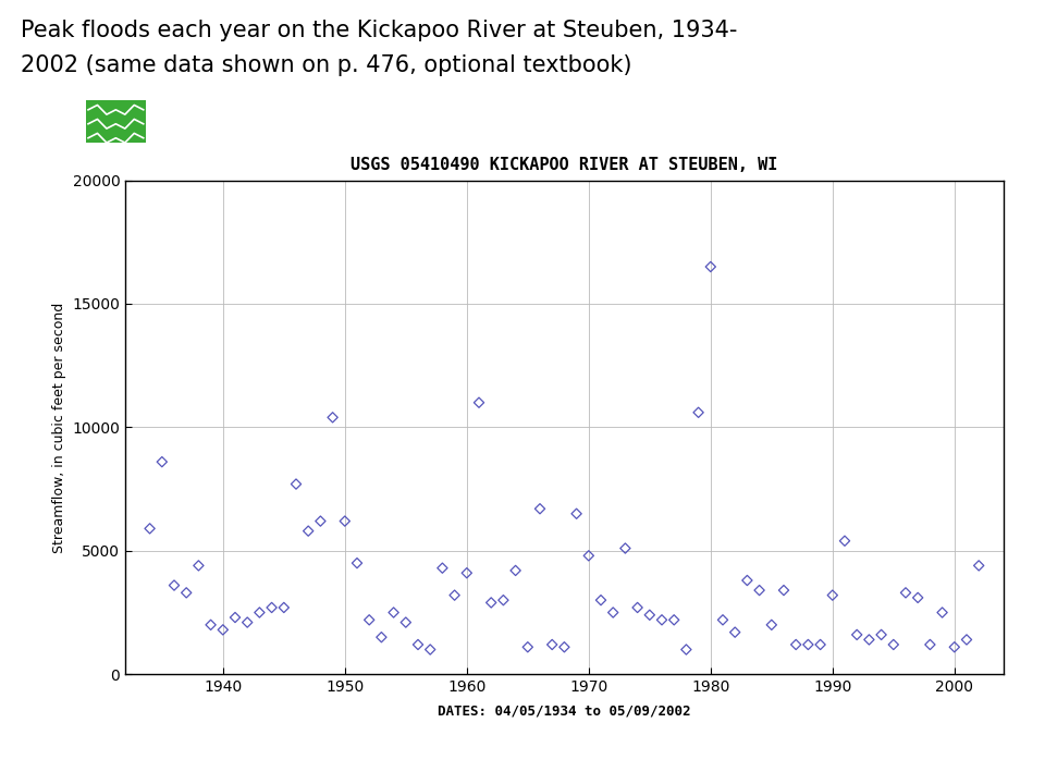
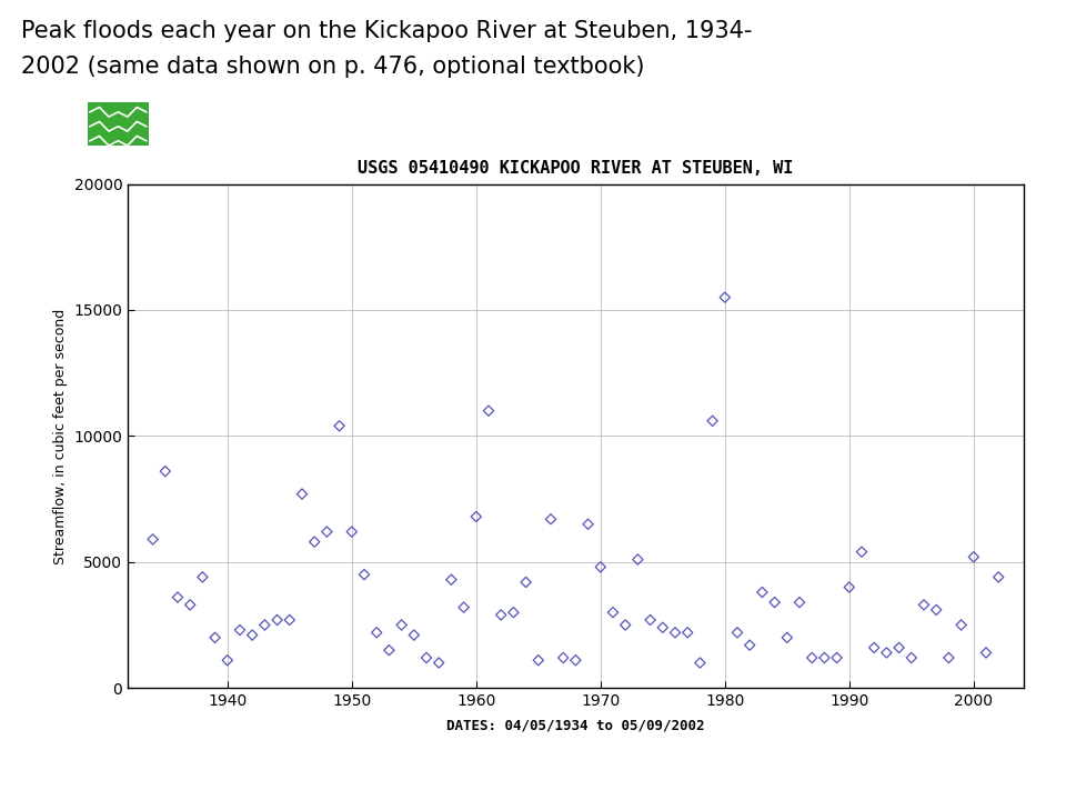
USGS 05410490 KICKAPOO RIVER AT STEUBEN, WI/1940: 1800 -> 1100
USGS 05410490 KICKAPOO RIVER AT STEUBEN, WI/1960: 4100 -> 6800
USGS 05410490 KICKAPOO RIVER AT STEUBEN, WI/1980: 16500 -> 15500
USGS 05410490 KICKAPOO RIVER AT STEUBEN, WI/1990: 3200 -> 4000
USGS 05410490 KICKAPOO RIVER AT STEUBEN, WI/2000: 1100 -> 5200
